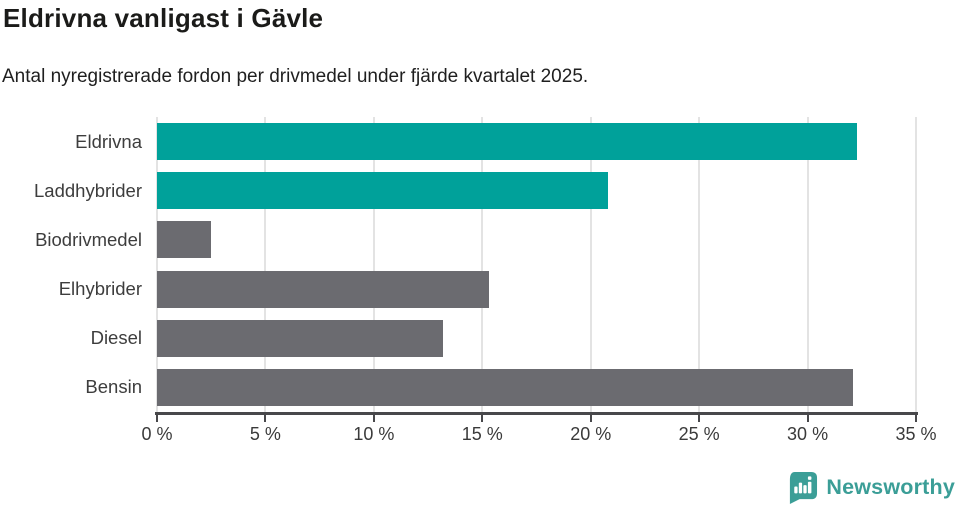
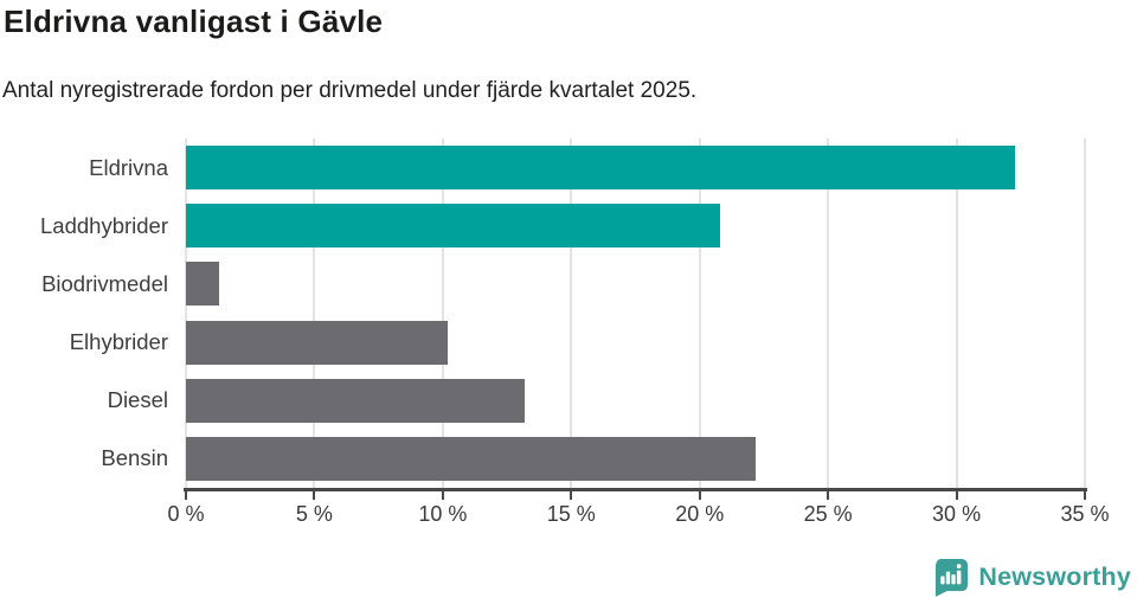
Biodrivmedel: 2.5% -> 1.3%
Elhybrider: 15.3% -> 10.2%
Bensin: 32.1% -> 22.2%
